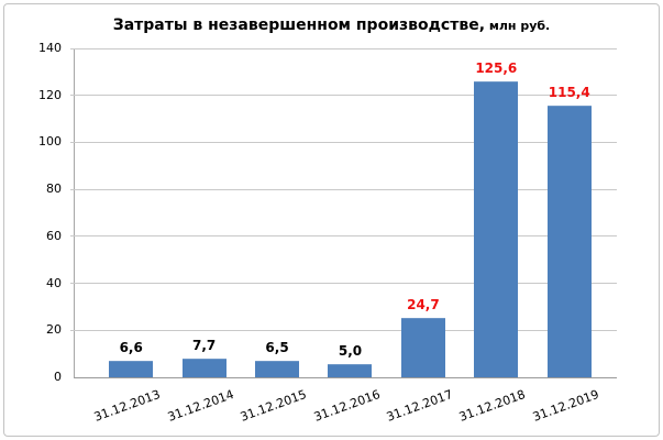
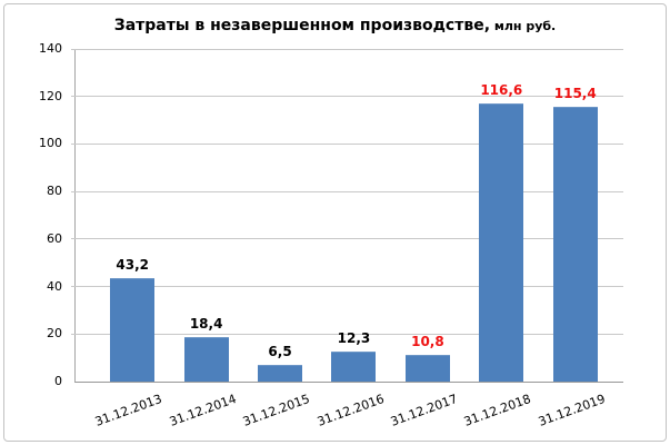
31.12.2013: 6,6 -> 43,2
31.12.2014: 7,7 -> 18,4
31.12.2016: 5,0 -> 12,3
31.12.2017: 24,7 -> 10,8
31.12.2018: 125,6 -> 116,6
